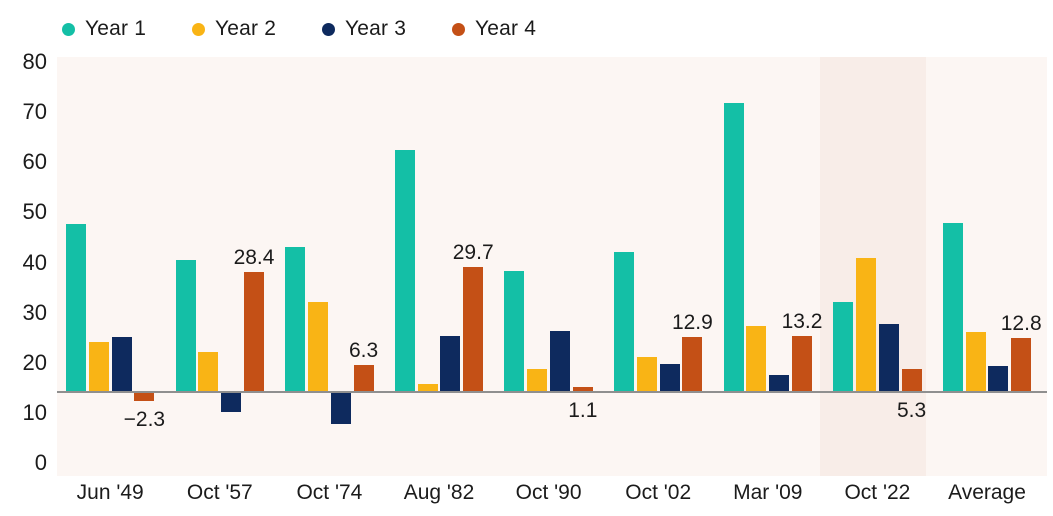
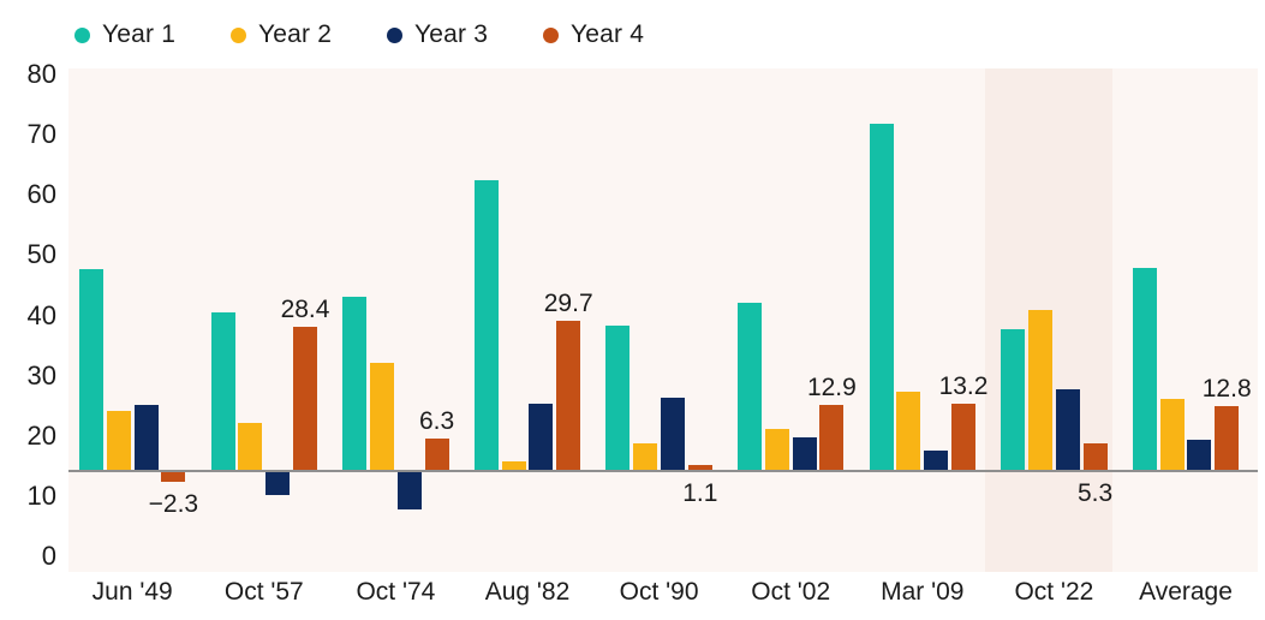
Year 1/Oct '22: 21 -> 28
